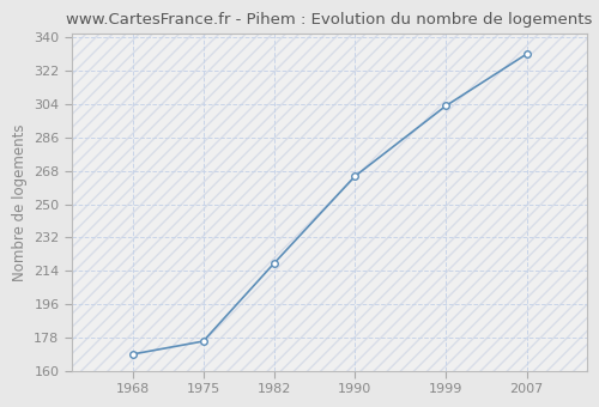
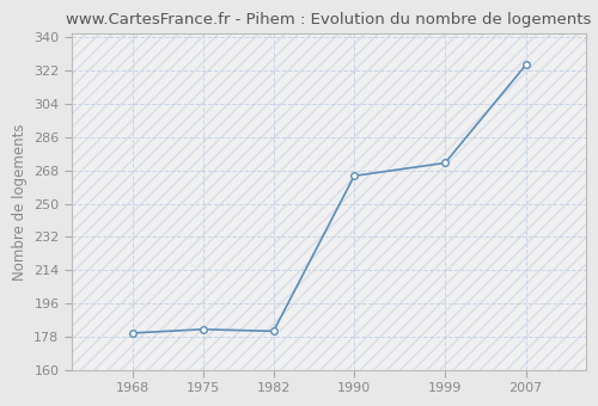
1968: 169 -> 180
1975: 176 -> 182
1982: 218 -> 181
1999: 303 -> 272
2007: 331 -> 325
